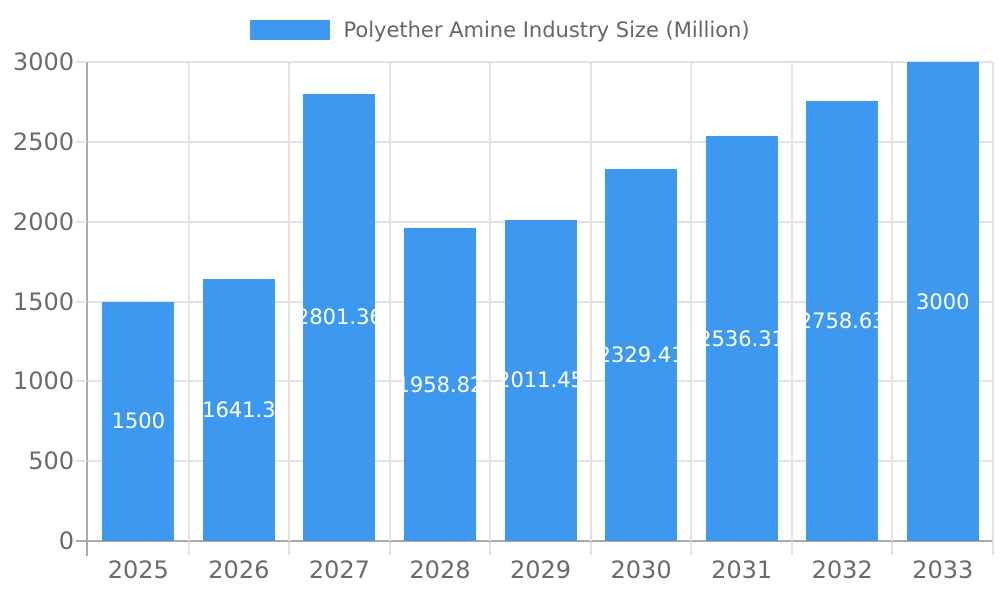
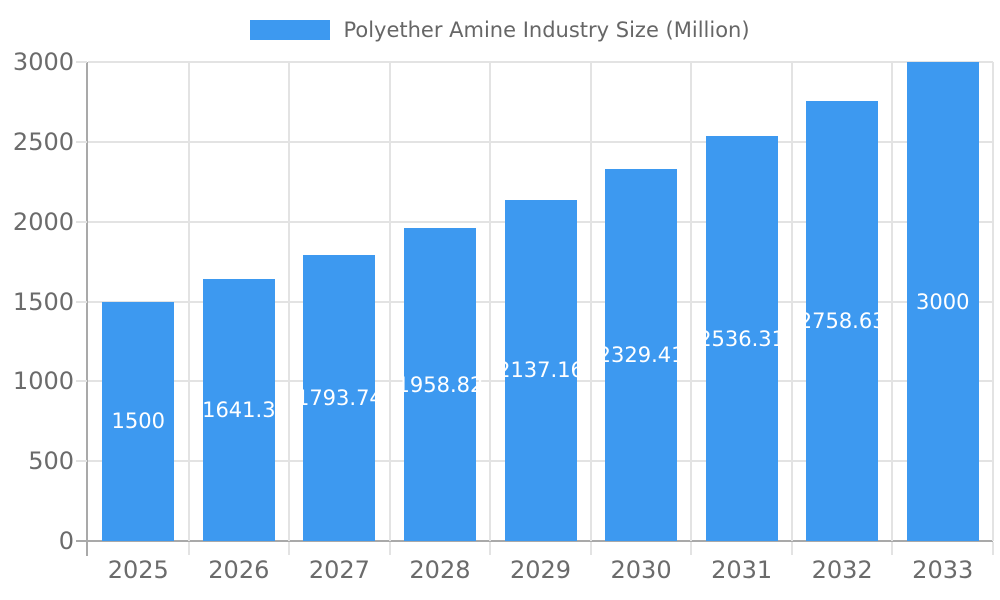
2027: 2801.36 -> 1793.74
2029: 2011.45 -> 2137.16
